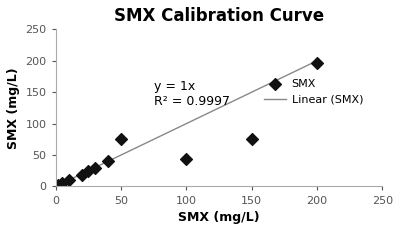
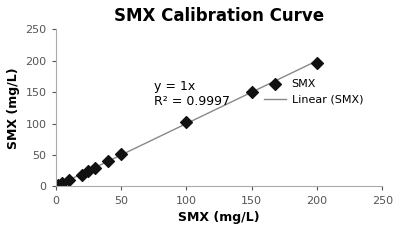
50: 76 -> 52
100: 44 -> 103
150: 76 -> 151
